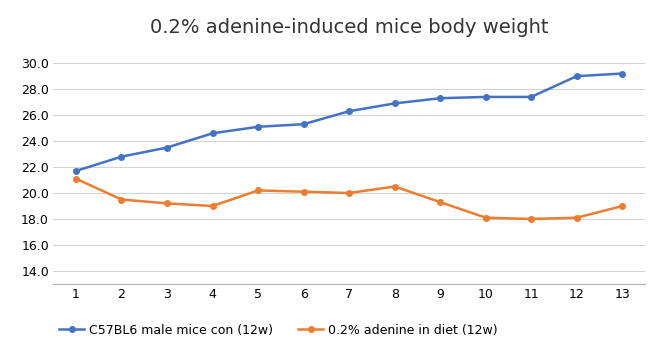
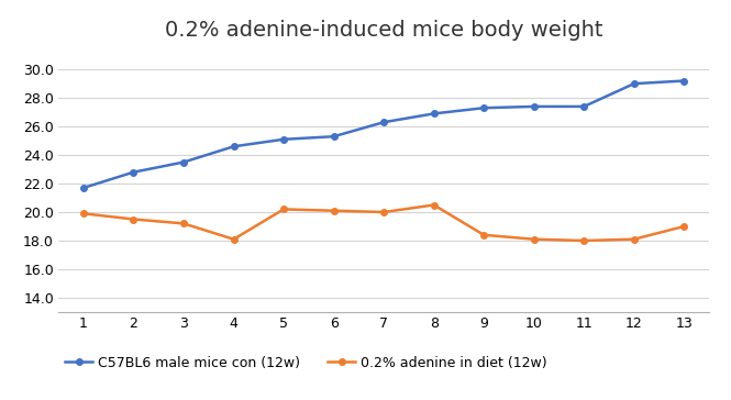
0.2% adenine in diet (12w)/1: 21.1 -> 19.9
0.2% adenine in diet (12w)/4: 19.0 -> 18.1
0.2% adenine in diet (12w)/9: 19.3 -> 18.4
